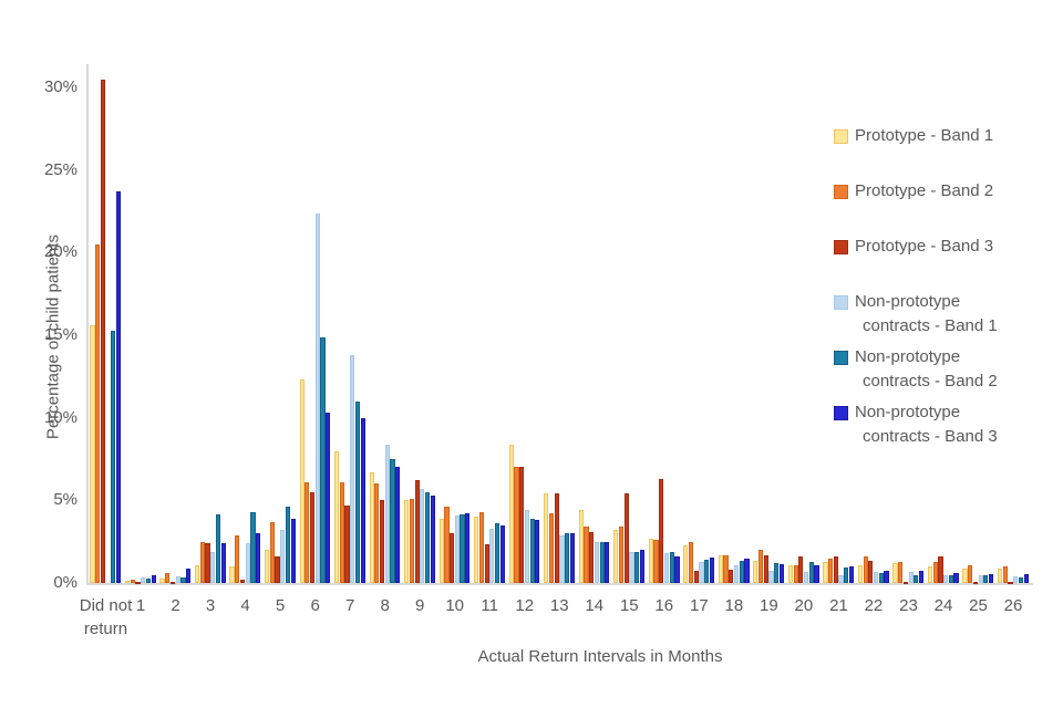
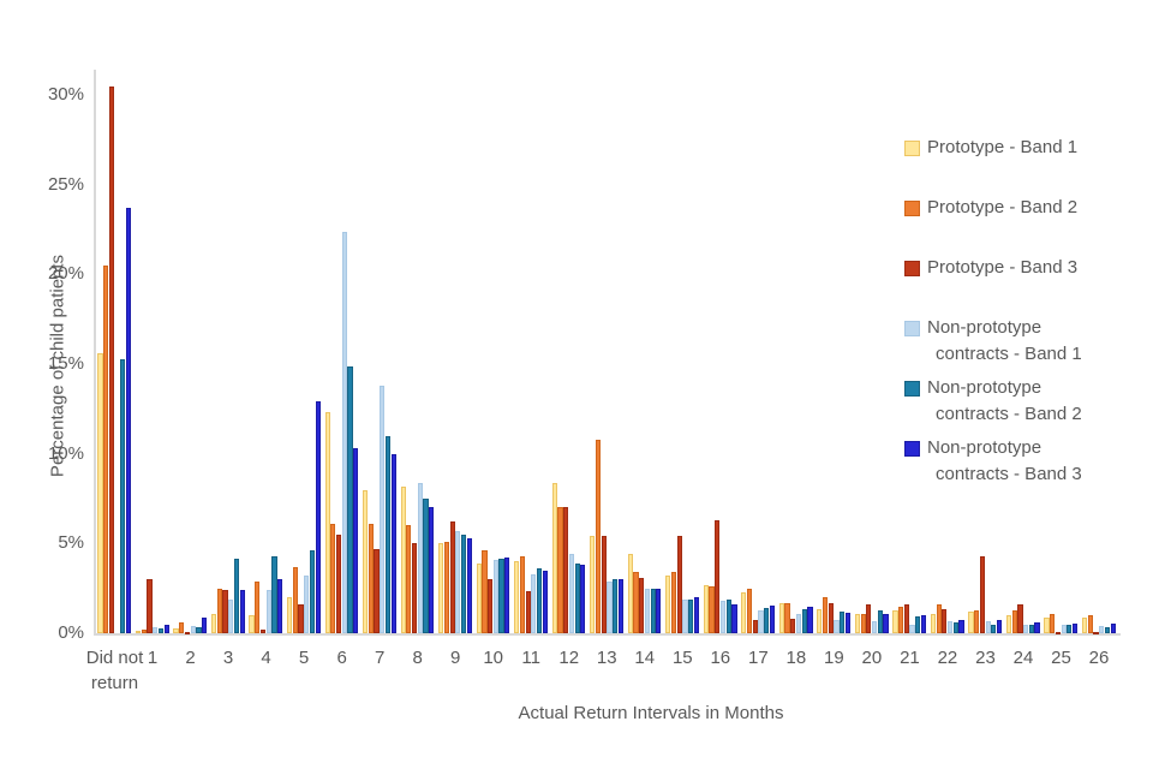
Prototype - Band 3/1: 0.1% -> 3.0%
Non-prototype contracts - Band 3/5: 3.9% -> 12.9%
Prototype - Band 1/8: 6.7% -> 8.2%
Prototype - Band 2/13: 4.2% -> 10.8%
Prototype - Band 3/23: 0.1% -> 4.3%
